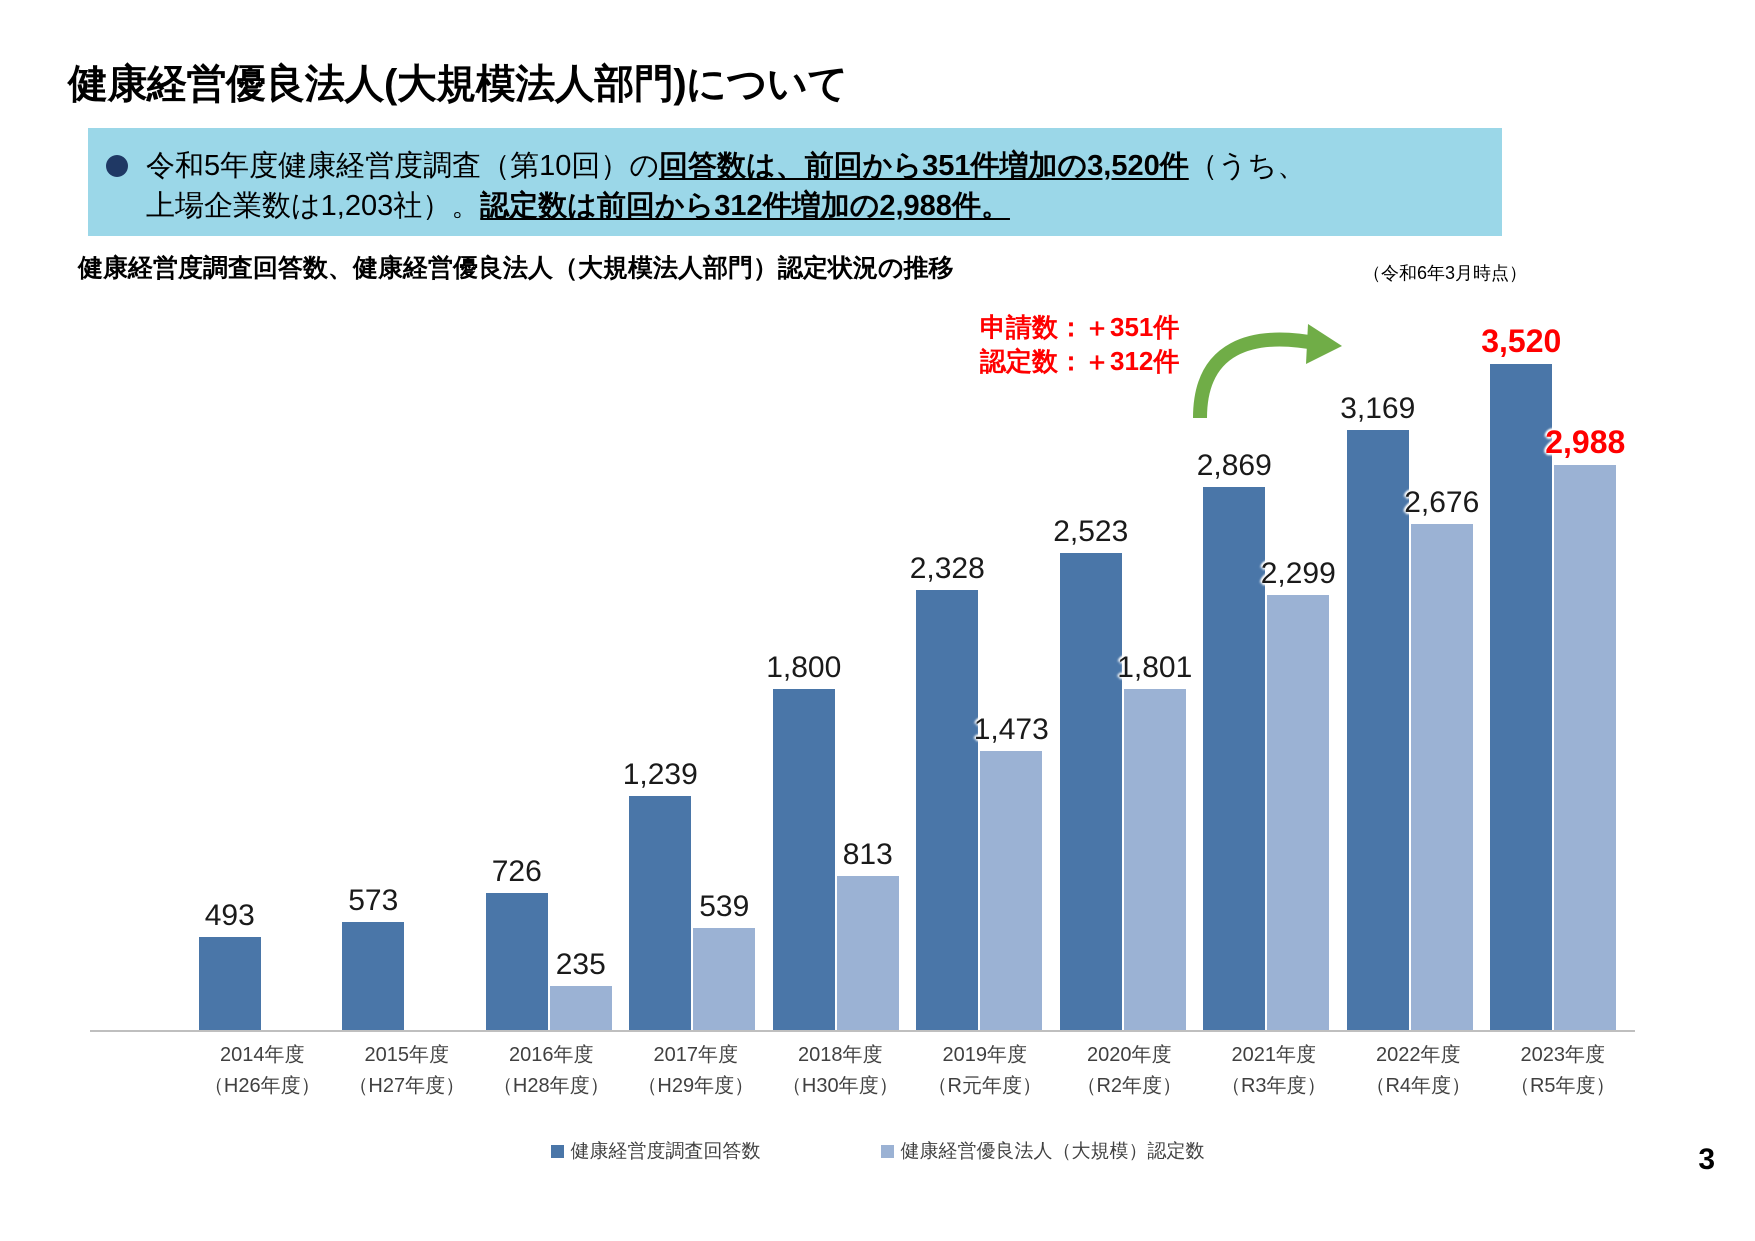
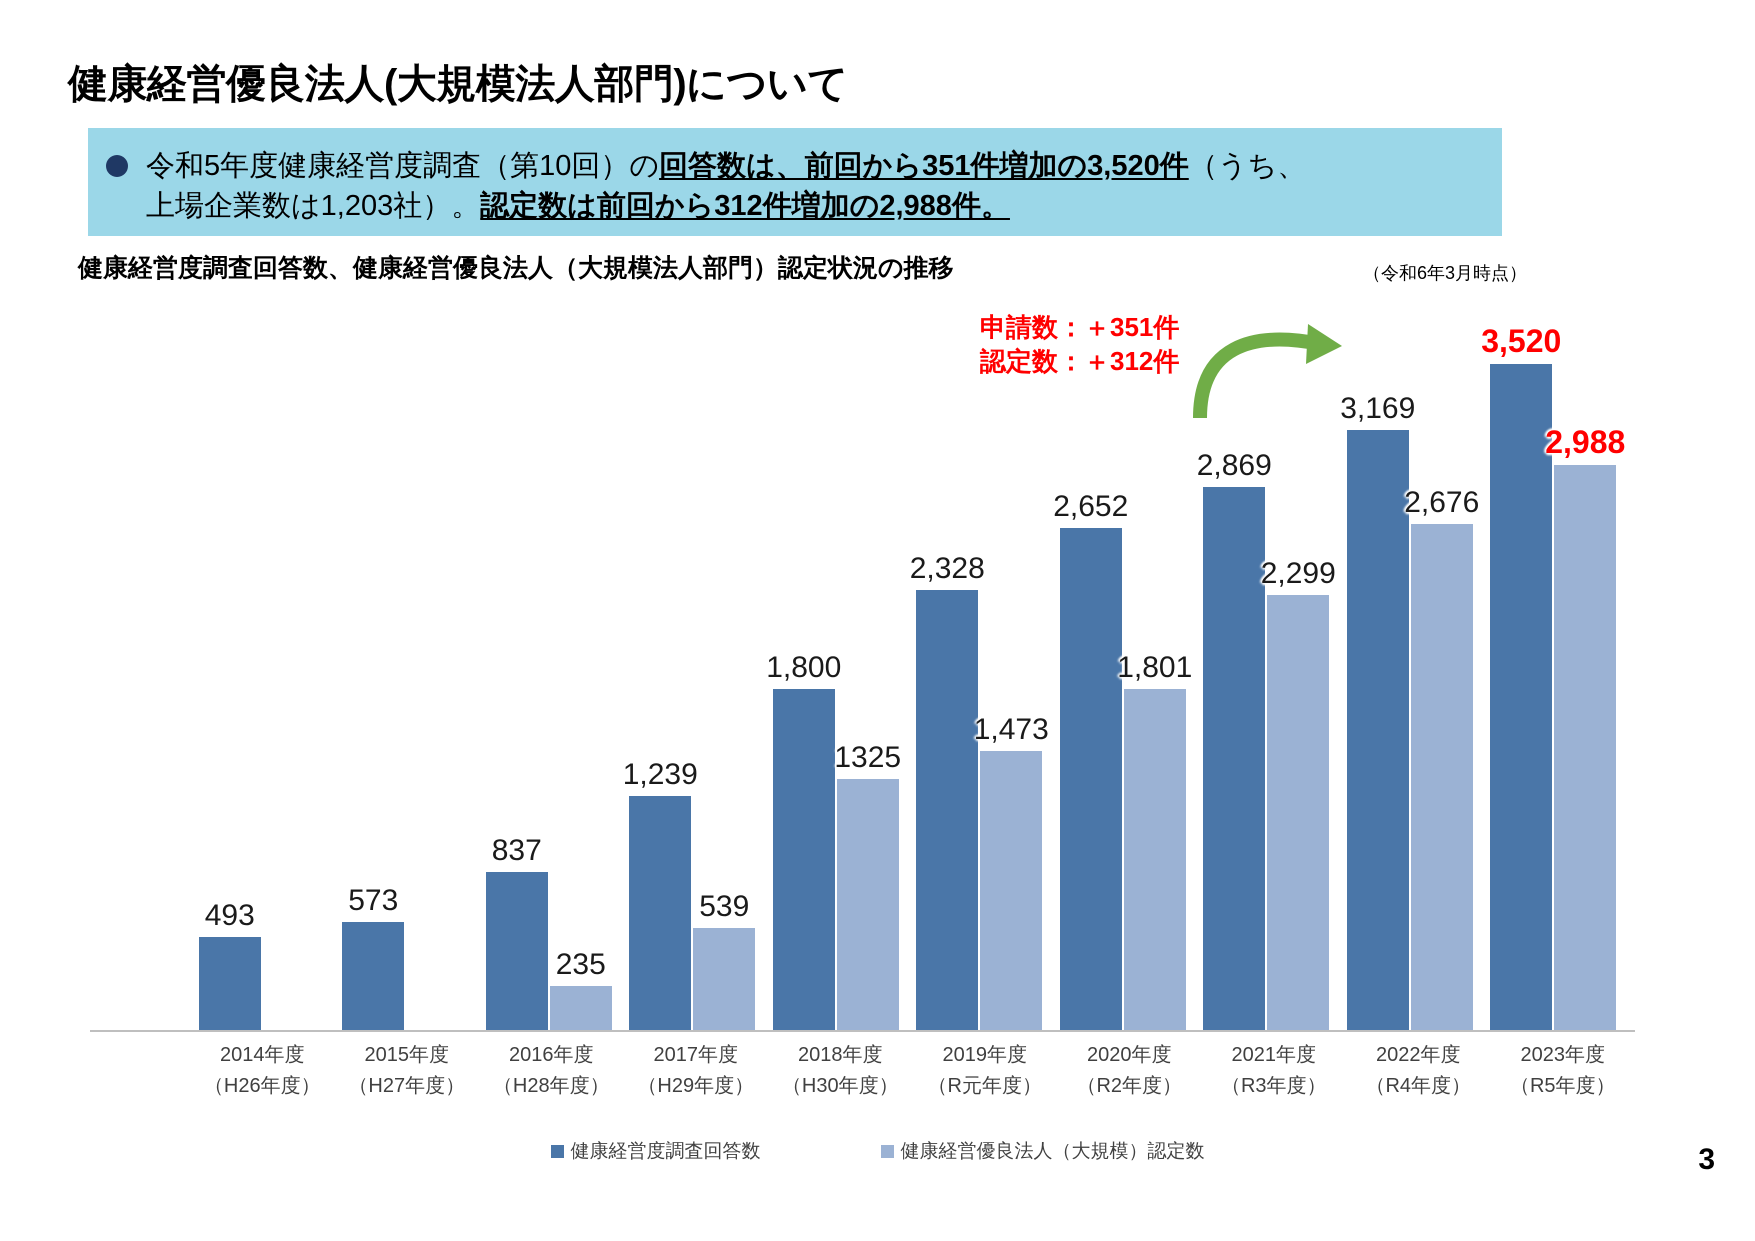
健康経営度調査回答数/2016年度 （H28年度）: 726 -> 837
健康経営優良法人（大規模）認定数/2018年度 （H30年度）: 813 -> 1325
健康経営度調査回答数/2020年度 （R2年度）: 2,523 -> 2,652
